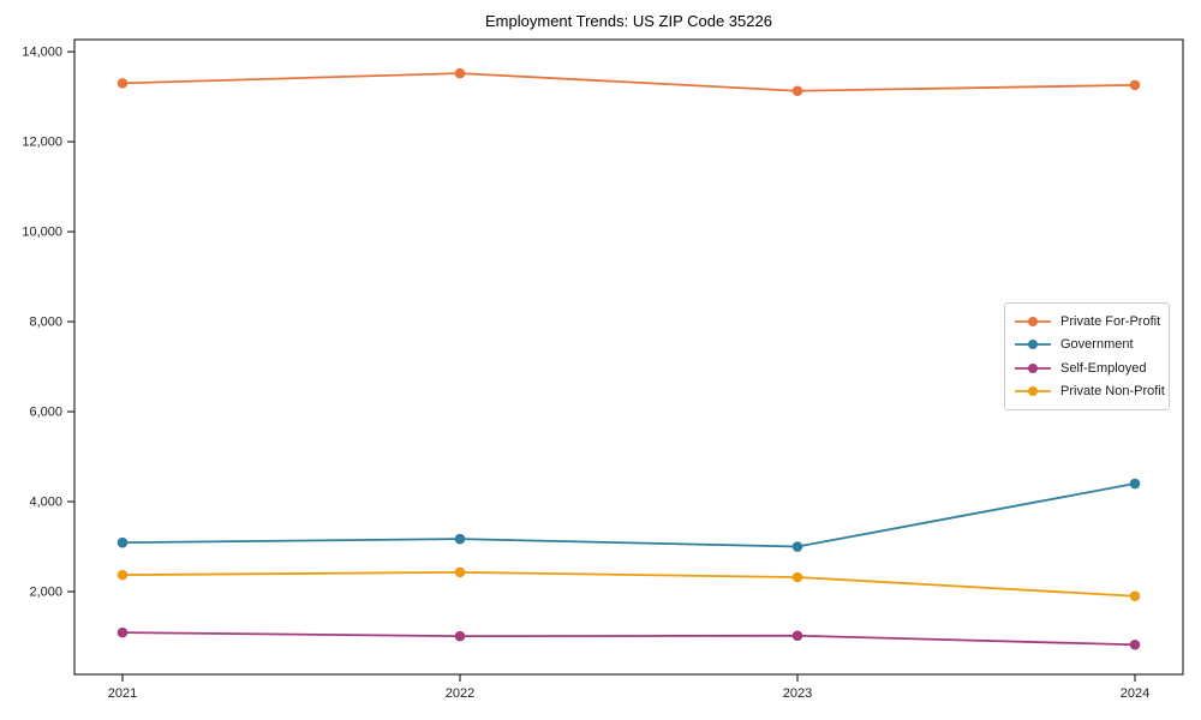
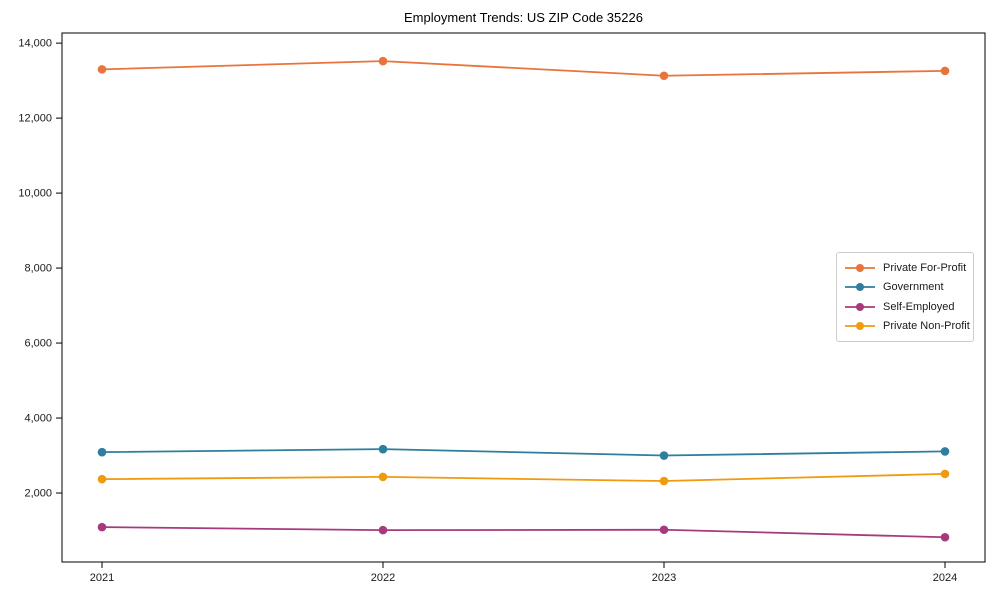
Government/2024: 4400 -> 3100
Private Non-Profit/2024: 1900 -> 2500
